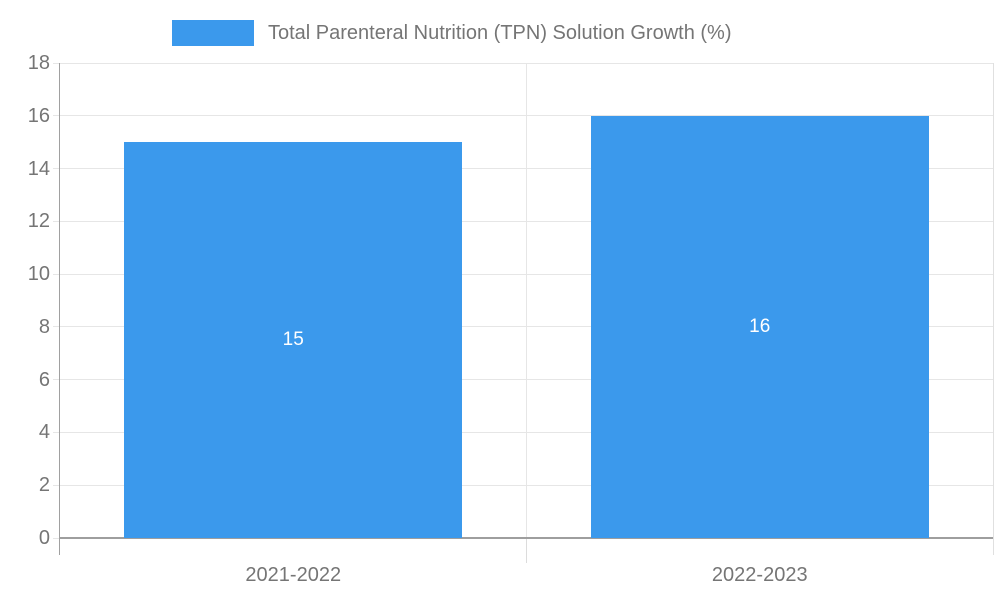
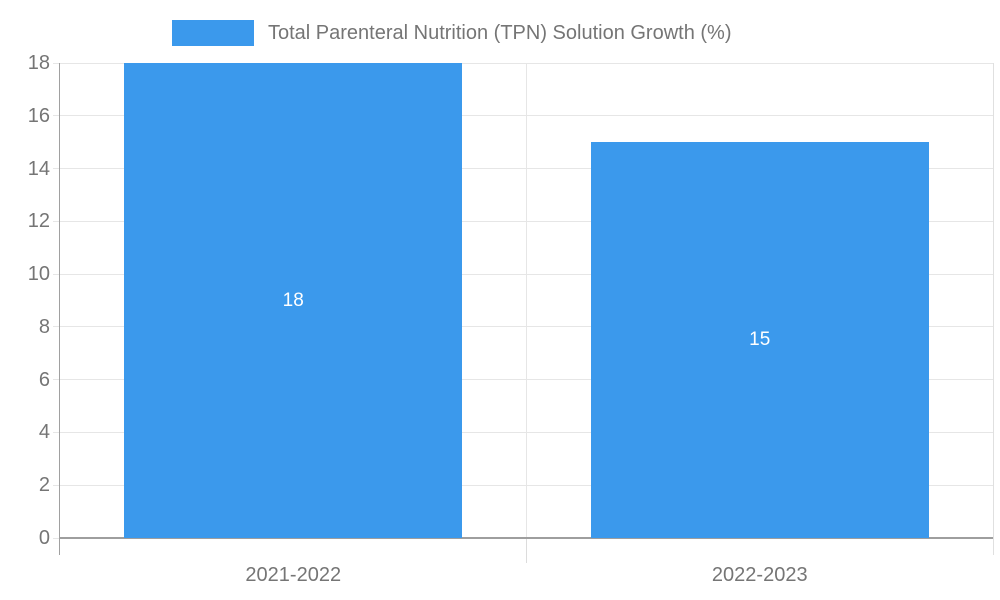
2021-2022: 15 -> 18
2022-2023: 16 -> 15
